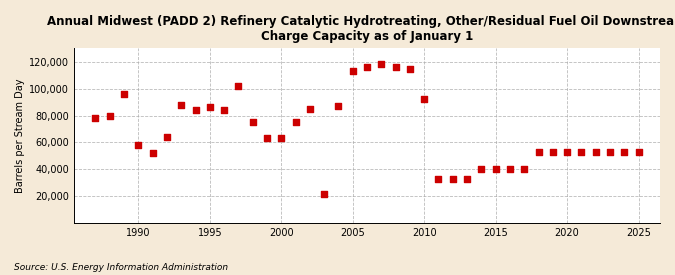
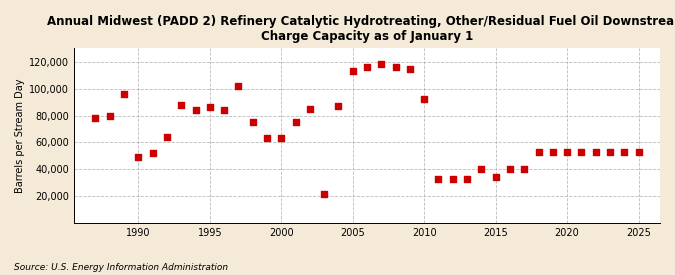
1990: 58,000 -> 49,000
2015: 40,000 -> 34,000
